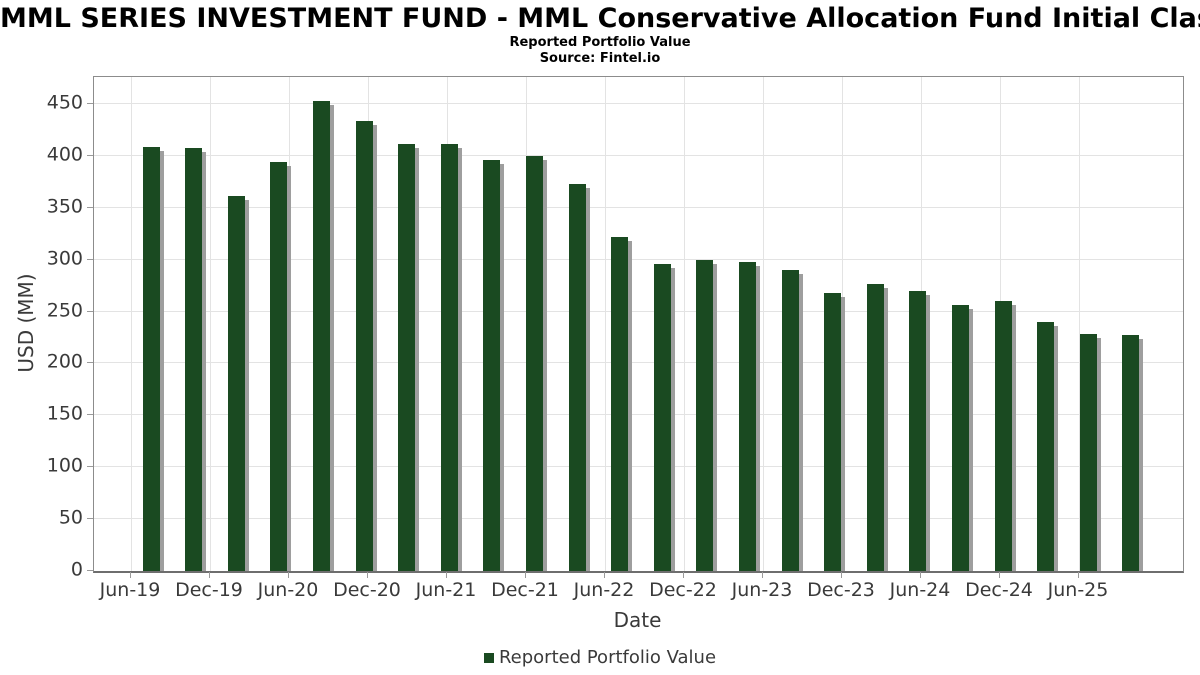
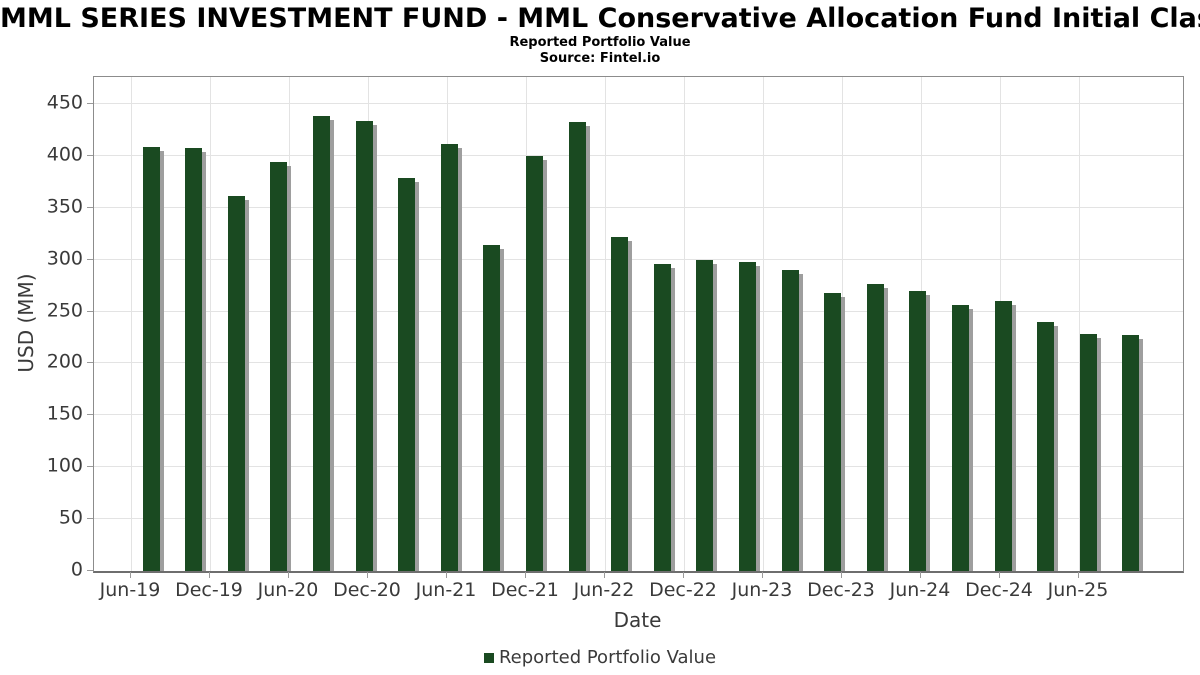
Jun-20: 453 -> 438
Dec-20: 411 -> 379
Jun-21: 396 -> 314
Dec-21: 373 -> 433
